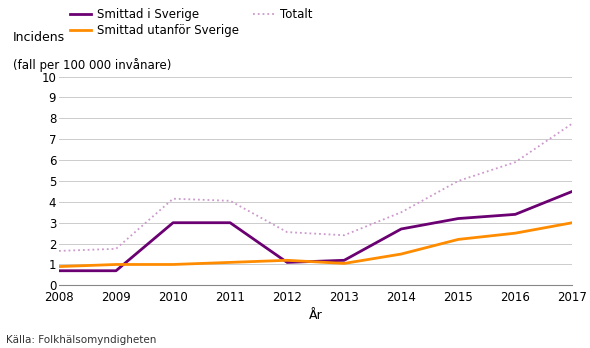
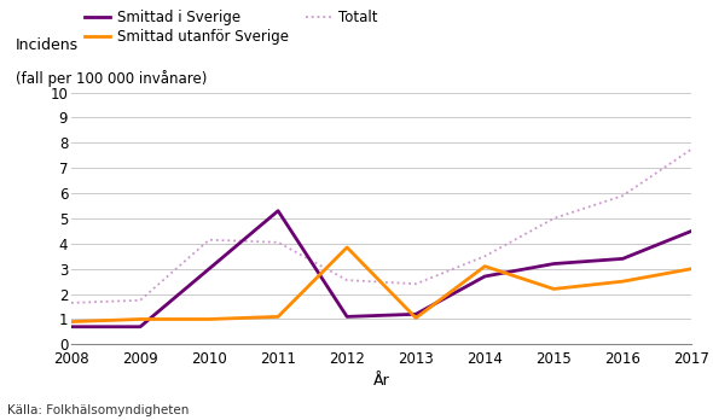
Smittad i Sverige/2011: 3.0 -> 5.3
Smittad utanför Sverige/2012: 1.20 -> 3.85
Smittad utanför Sverige/2014: 1.50 -> 3.10
